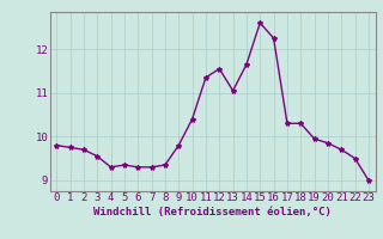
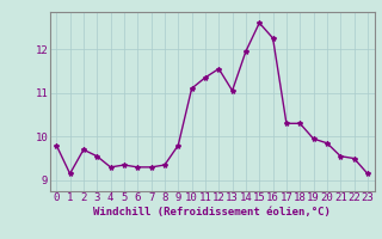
1: 9.75 -> 9.15
10: 10.40 -> 11.10
14: 11.65 -> 11.95
21: 9.70 -> 9.55
23: 9.00 -> 9.15
